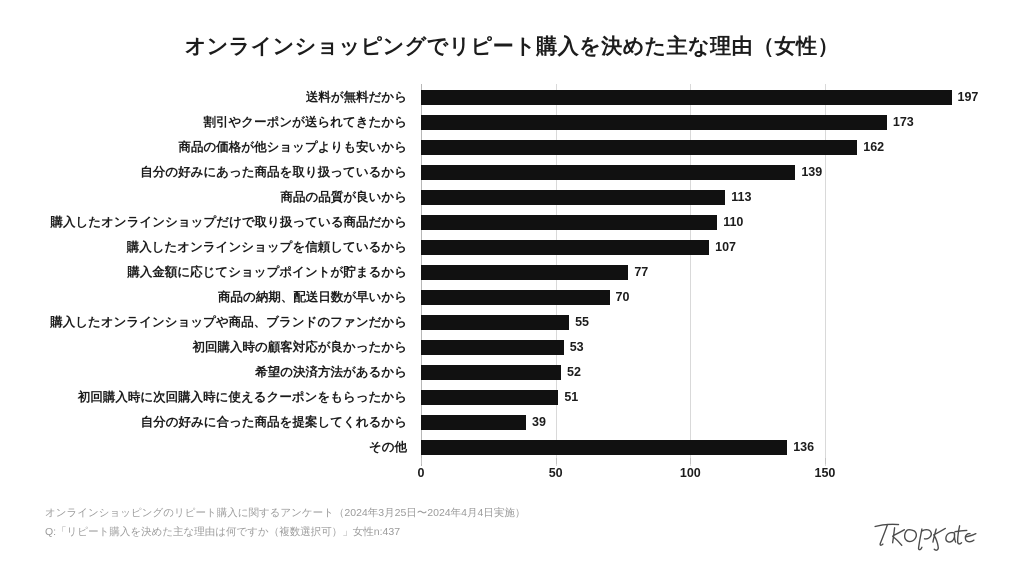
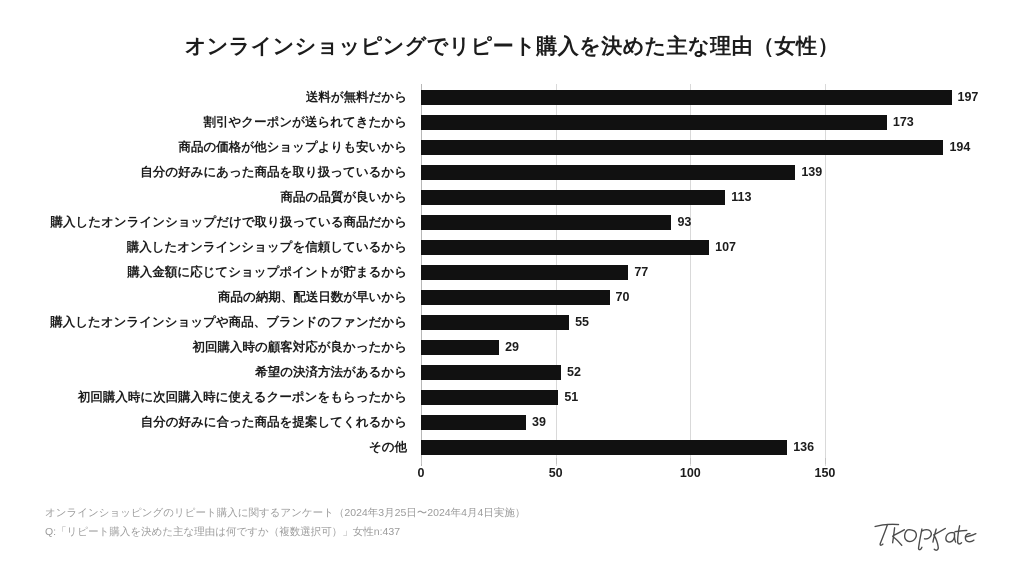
商品の価格が他ショップよりも安いから: 162 -> 194
購入したオンラインショップだけで取り扱っている商品だから: 110 -> 93
初回購入時の顧客対応が良かったから: 53 -> 29
